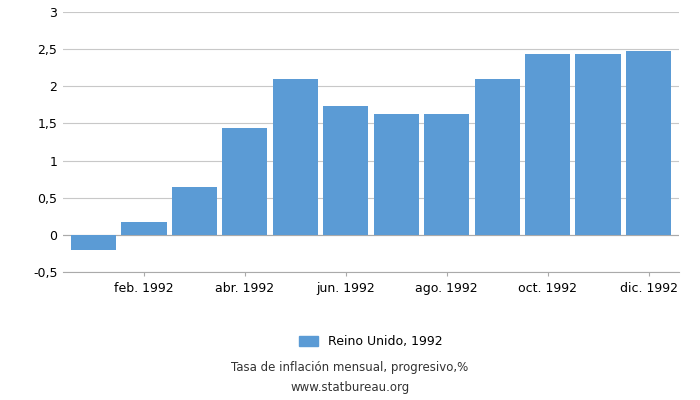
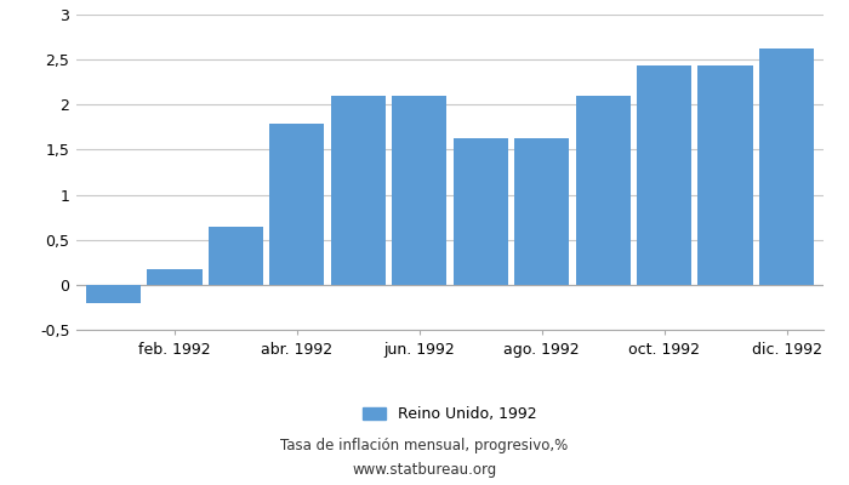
abr. 1992: 1,44 -> 1,79
jun. 1992: 1,74 -> 2,10
dic. 1992: 2,48 -> 2,62
